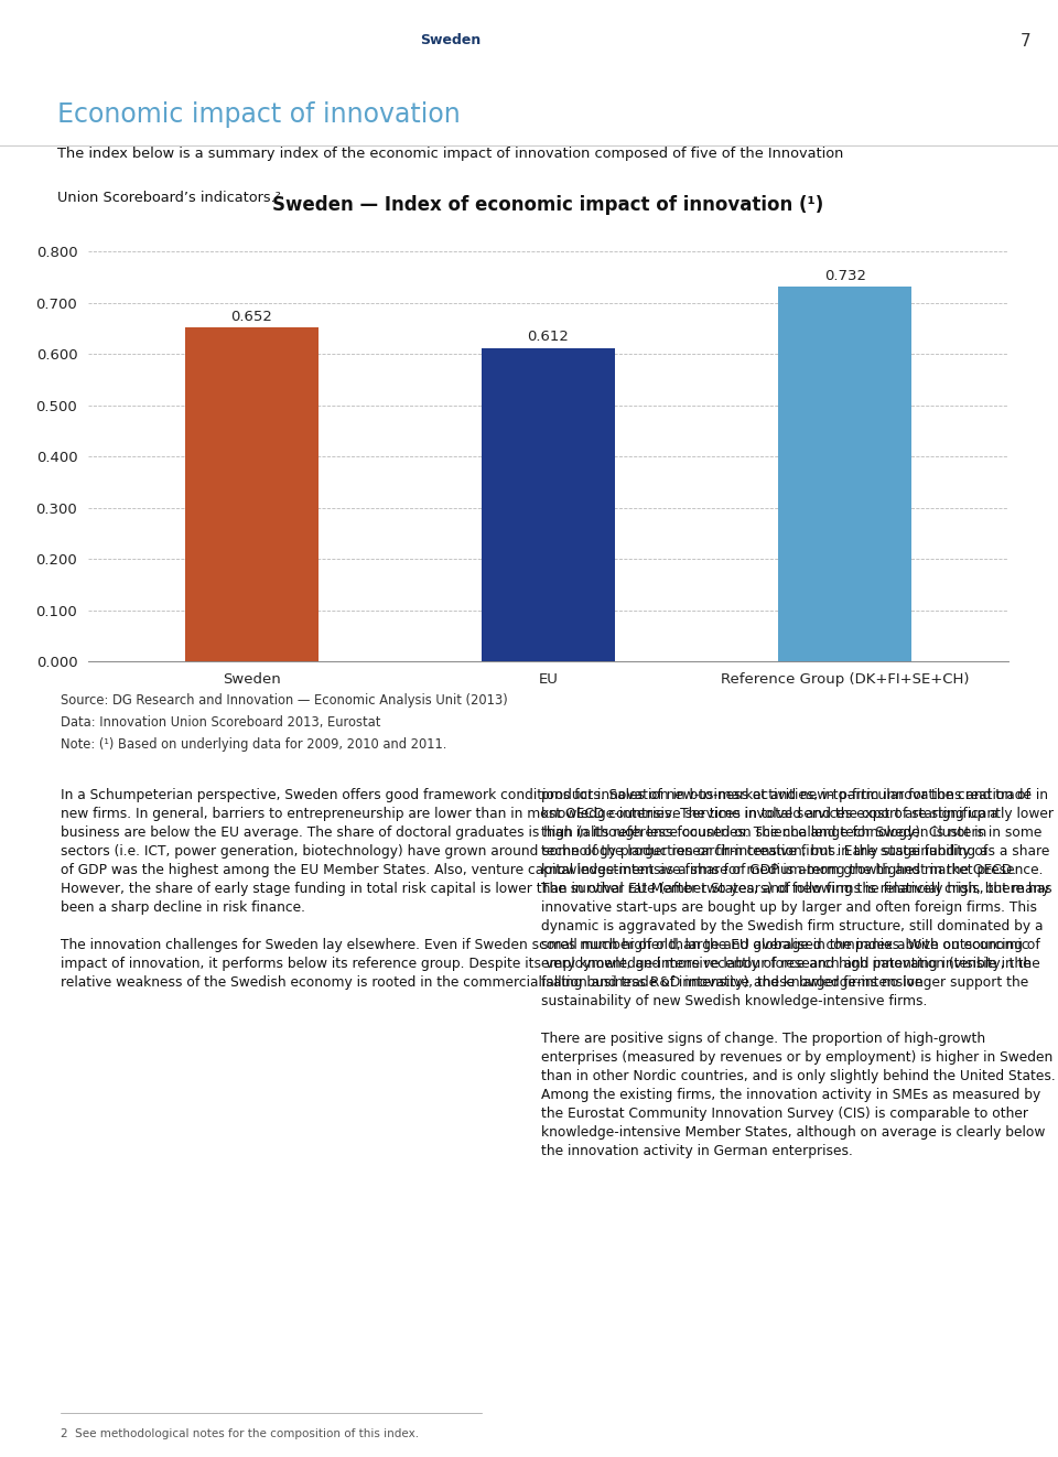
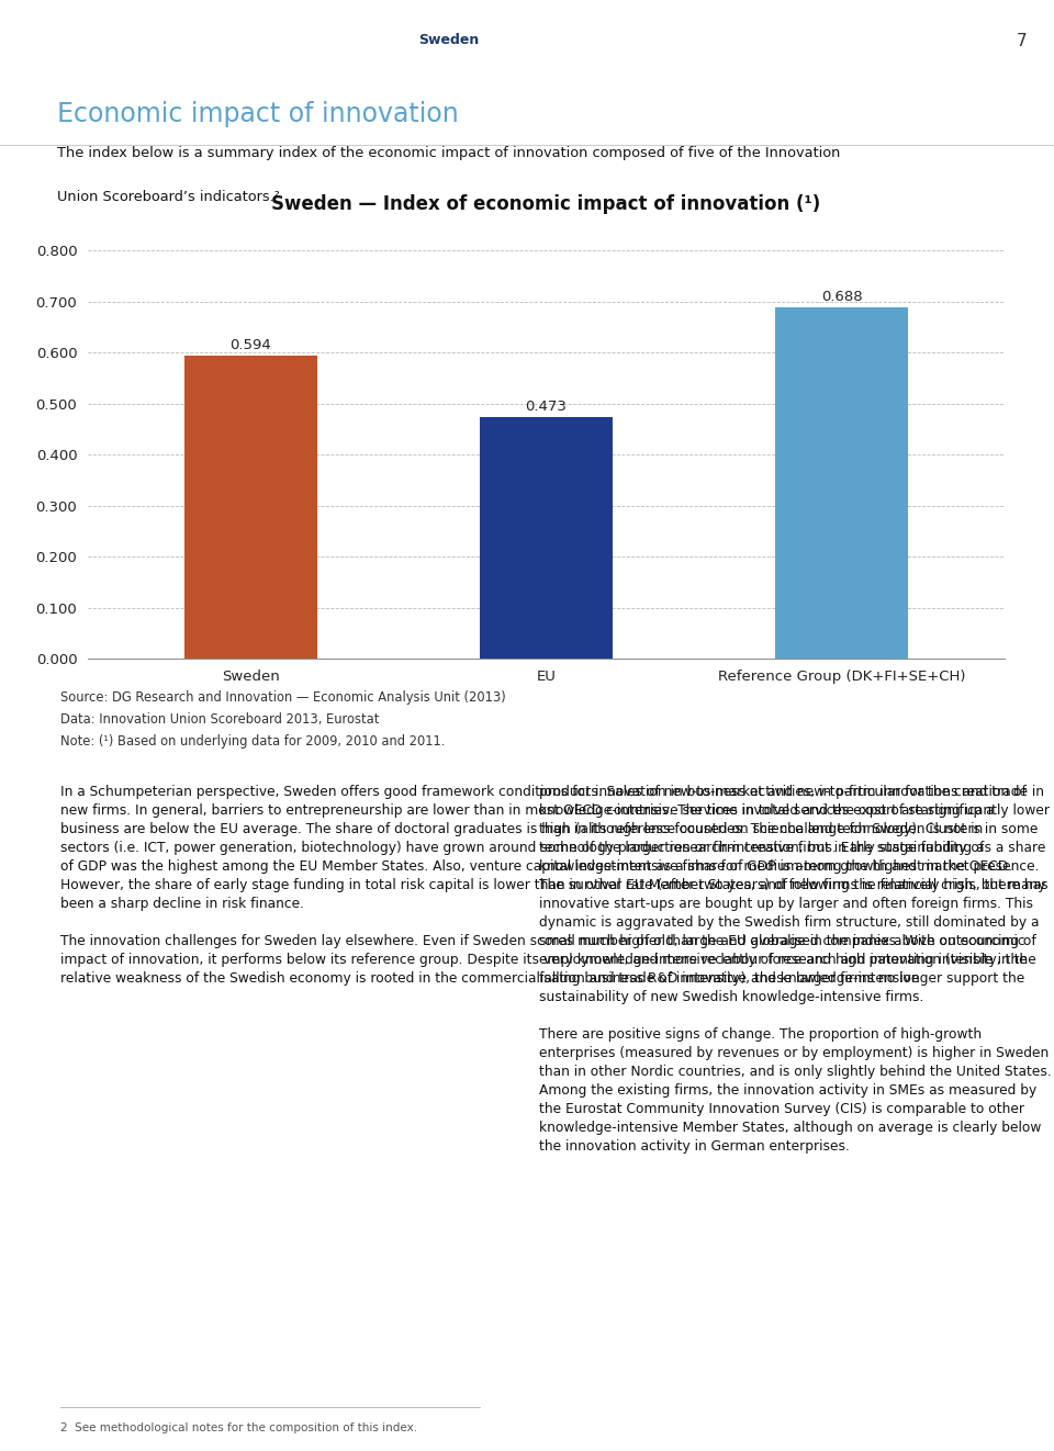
Sweden: 0.652 -> 0.594
EU: 0.612 -> 0.473
Reference Group (DK+FI+SE+CH): 0.732 -> 0.688
